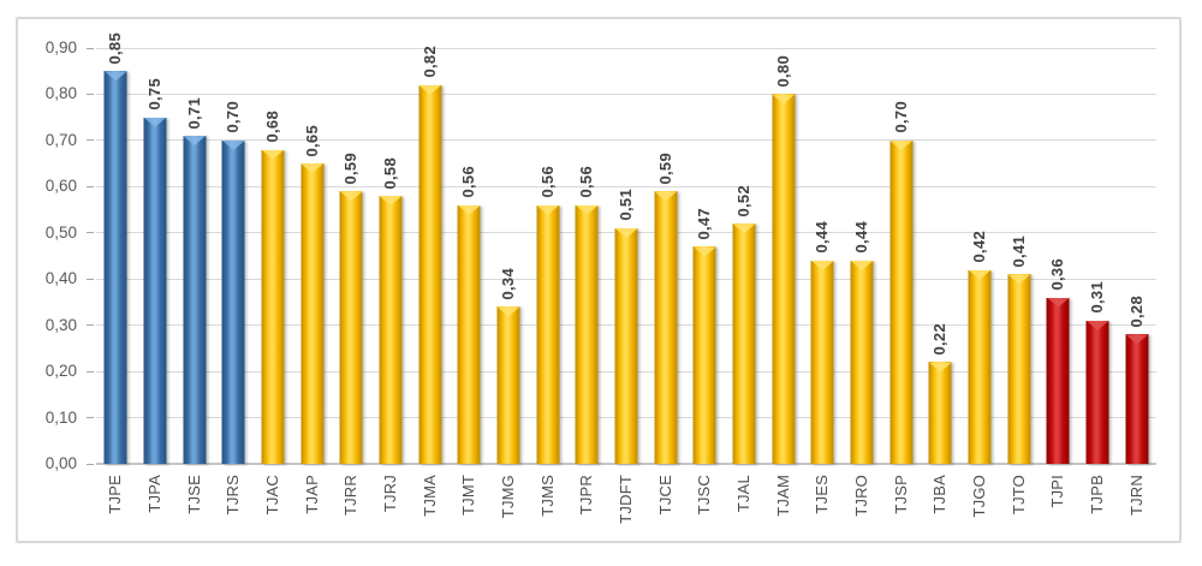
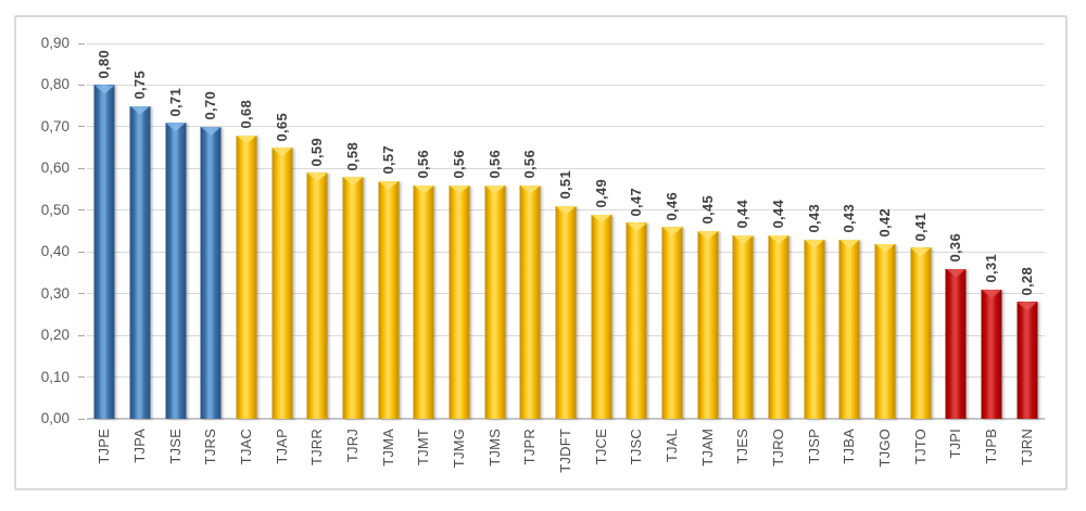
TJPE: 0,85 -> 0,80
TJMA: 0,82 -> 0,57
TJMG: 0,34 -> 0,56
TJCE: 0,59 -> 0,49
TJAL: 0,52 -> 0,46
TJAM: 0,80 -> 0,45
TJSP: 0,70 -> 0,43
TJBA: 0,22 -> 0,43
